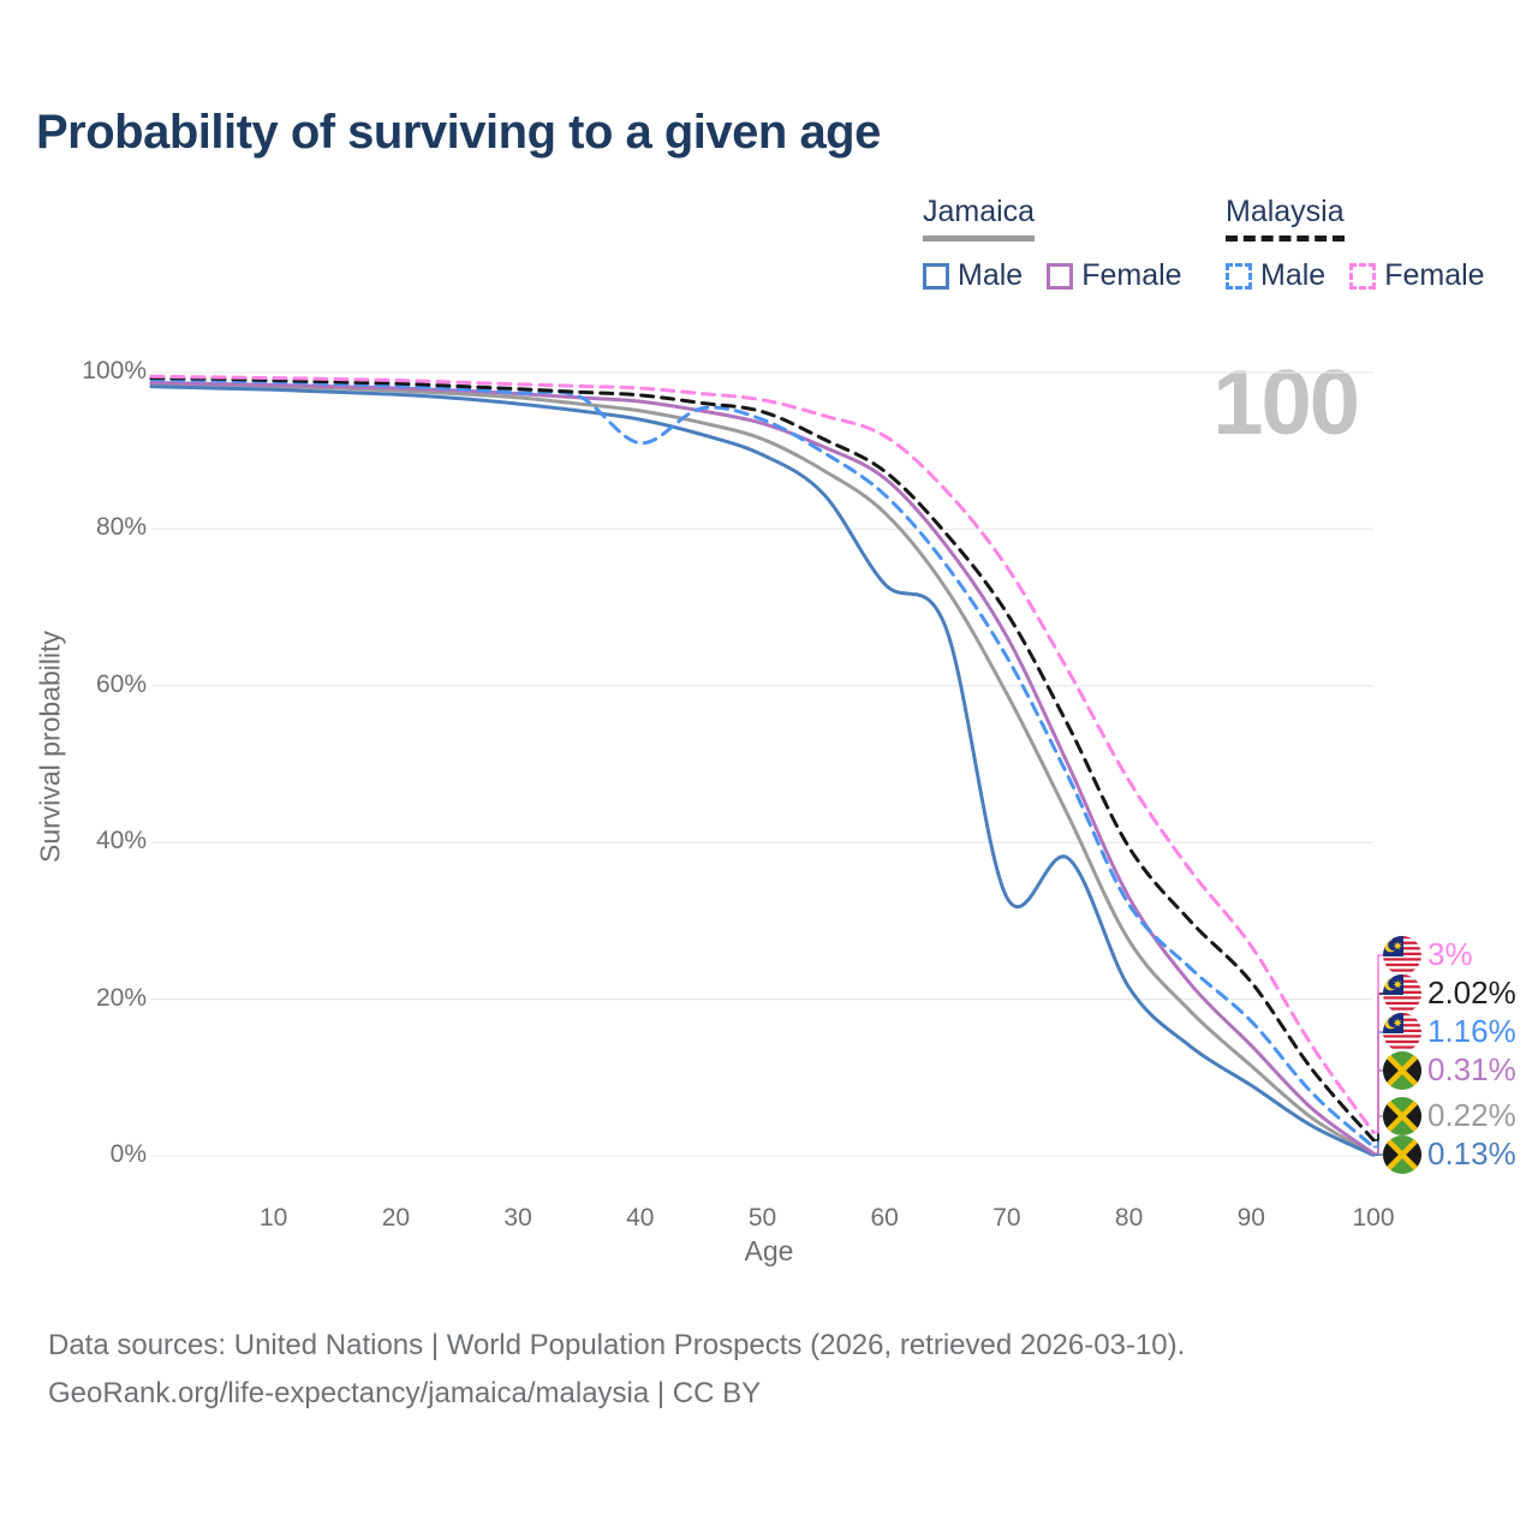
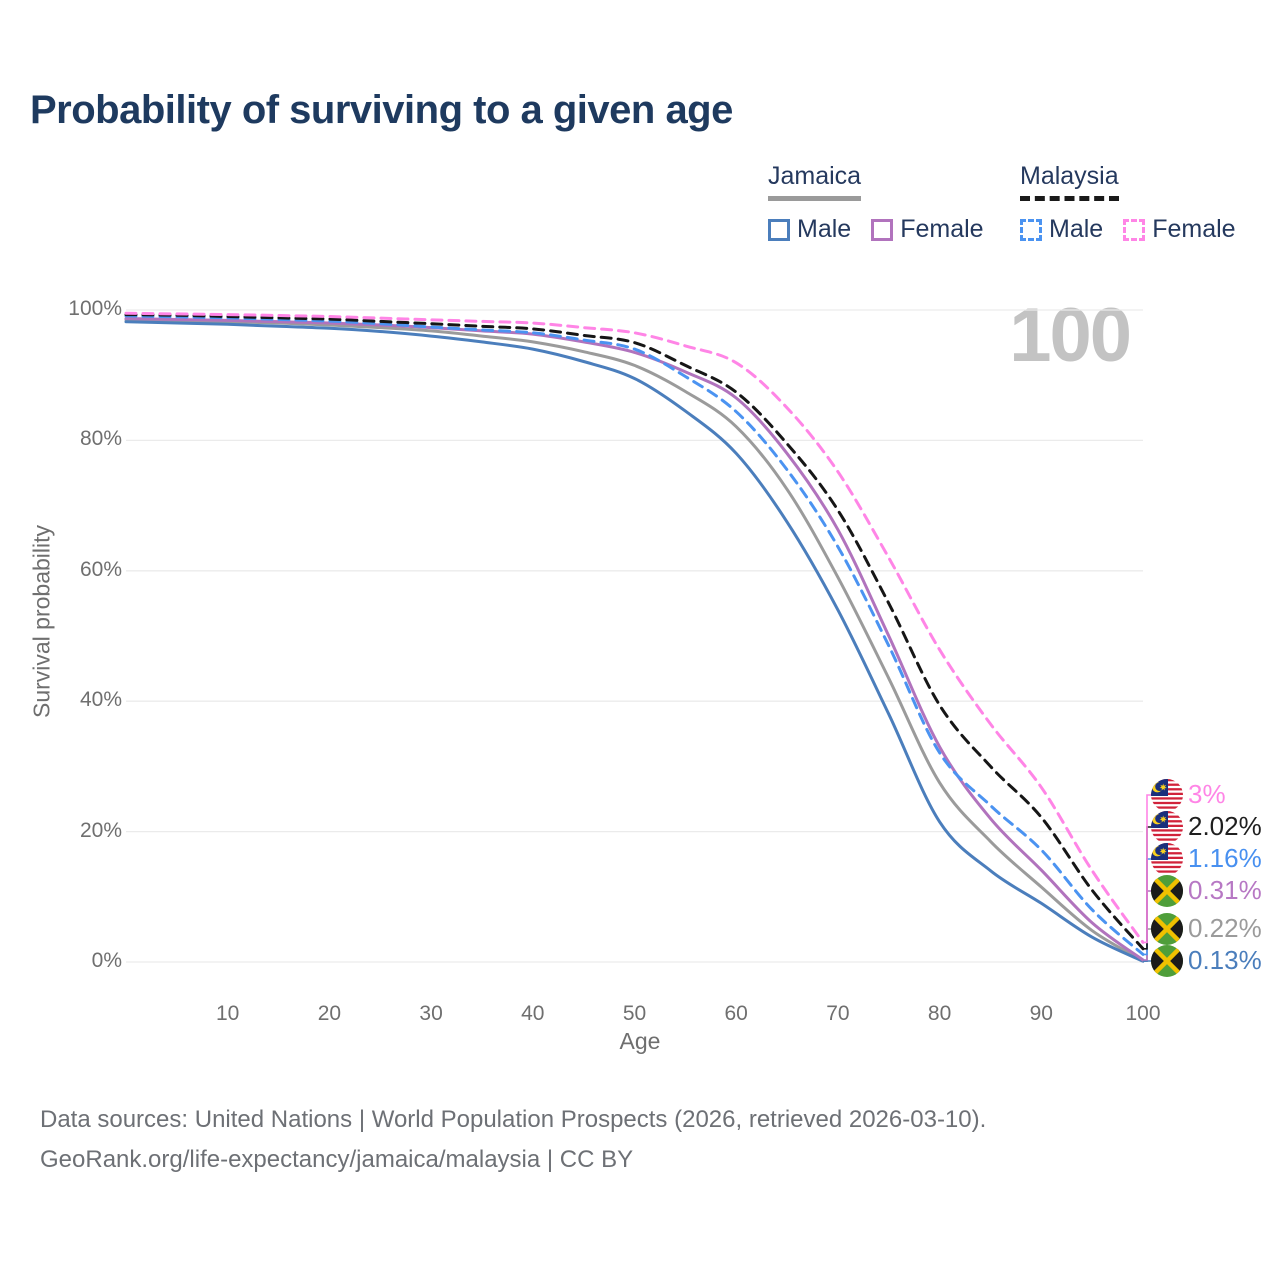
Malaysia Male/40: 91% -> 96%
Jamaica Male/60: 73% -> 78%
Jamaica Male/70: 33% -> 54%
